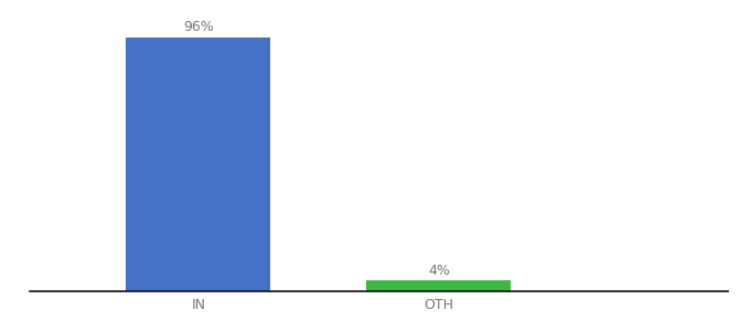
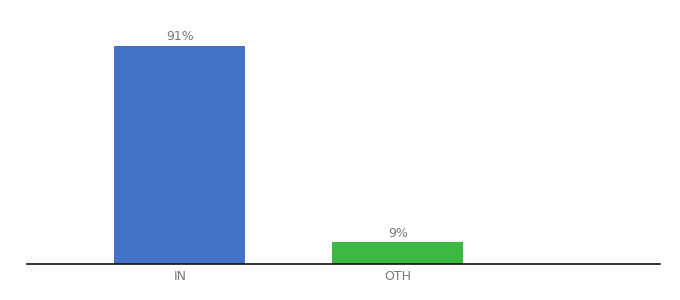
IN: 96% -> 91%
OTH: 4% -> 9%
